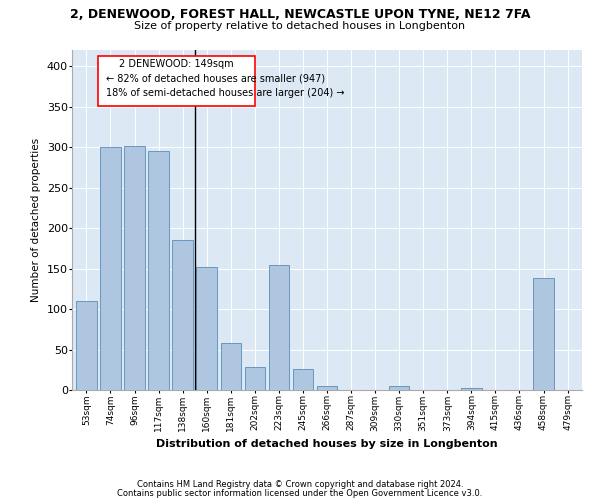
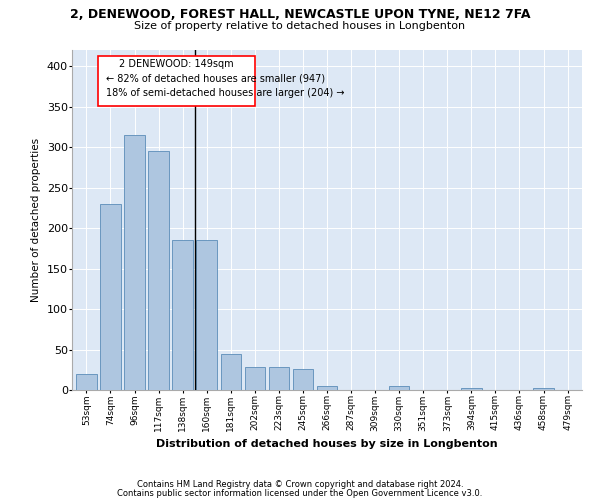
53sqm: 110 -> 20
74sqm: 300 -> 230
96sqm: 302 -> 315
160sqm: 152 -> 185
181sqm: 58 -> 45
223sqm: 154 -> 28
458sqm: 138 -> 3
